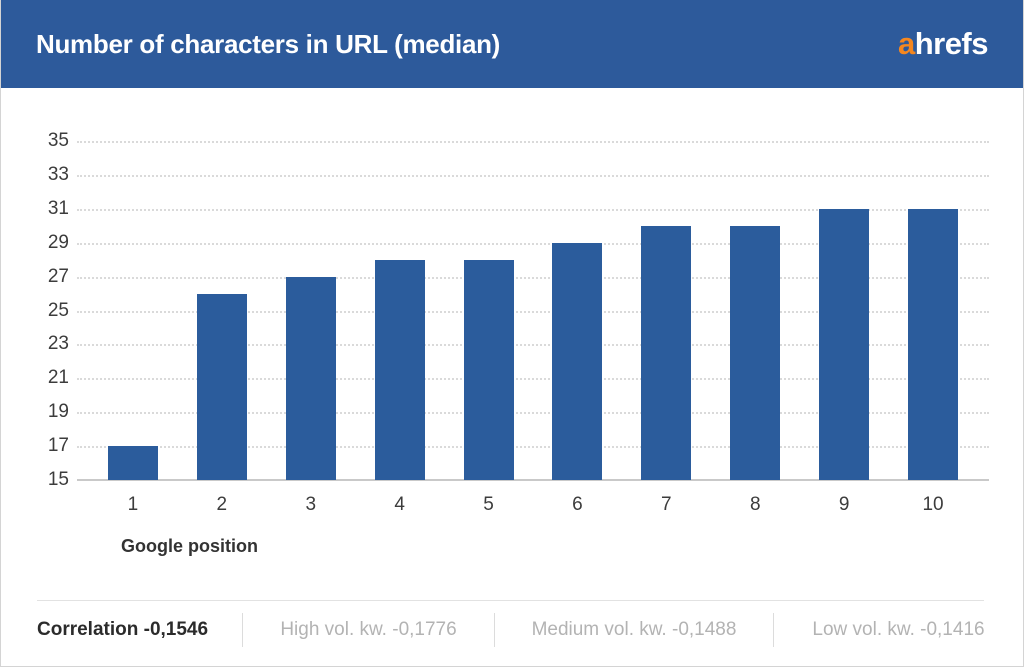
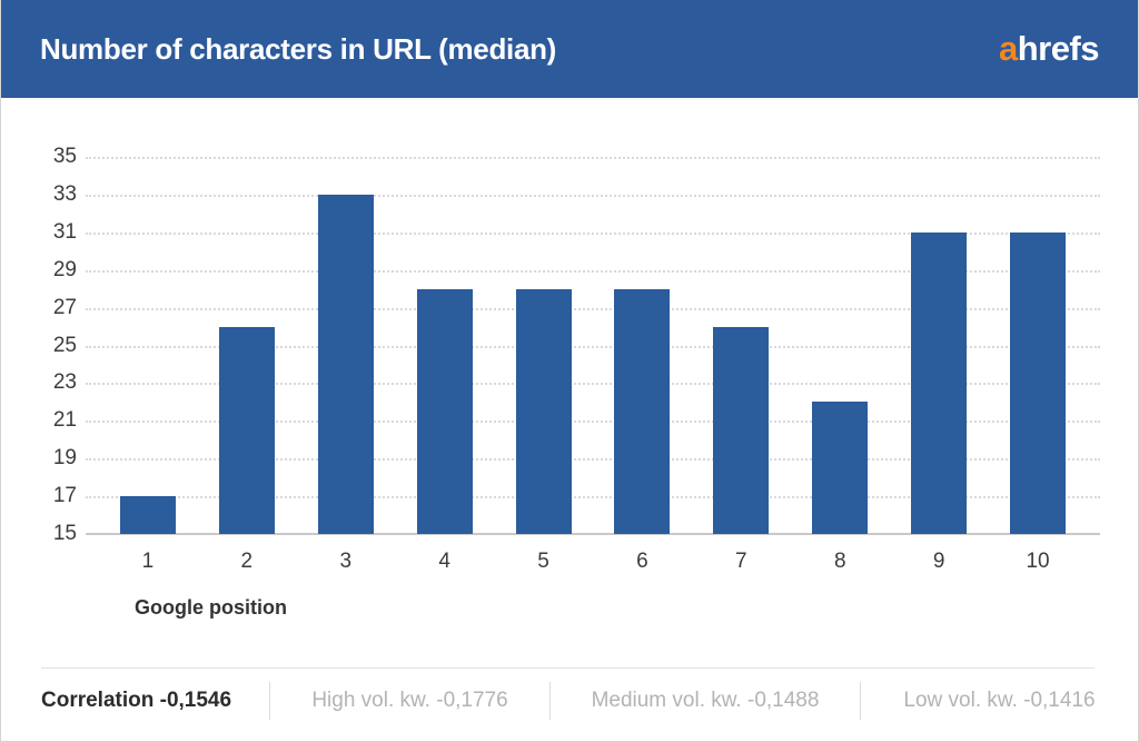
3: 27 -> 33
6: 29 -> 28
7: 30 -> 26
8: 30 -> 22
